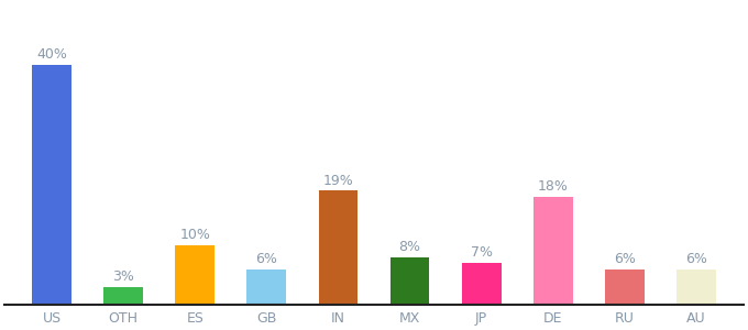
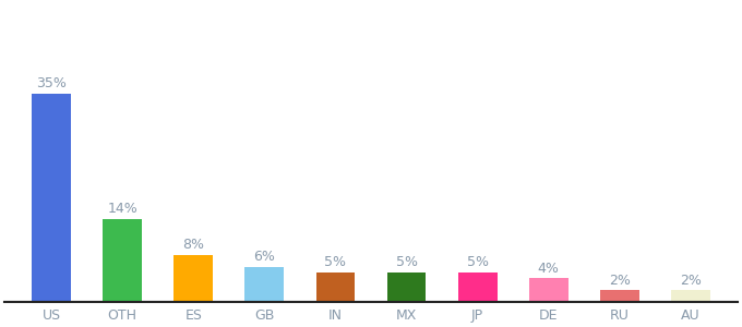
US: 40% -> 35%
OTH: 3% -> 14%
ES: 10% -> 8%
IN: 19% -> 5%
MX: 8% -> 5%
JP: 7% -> 5%
DE: 18% -> 4%
RU: 6% -> 2%
AU: 6% -> 2%
